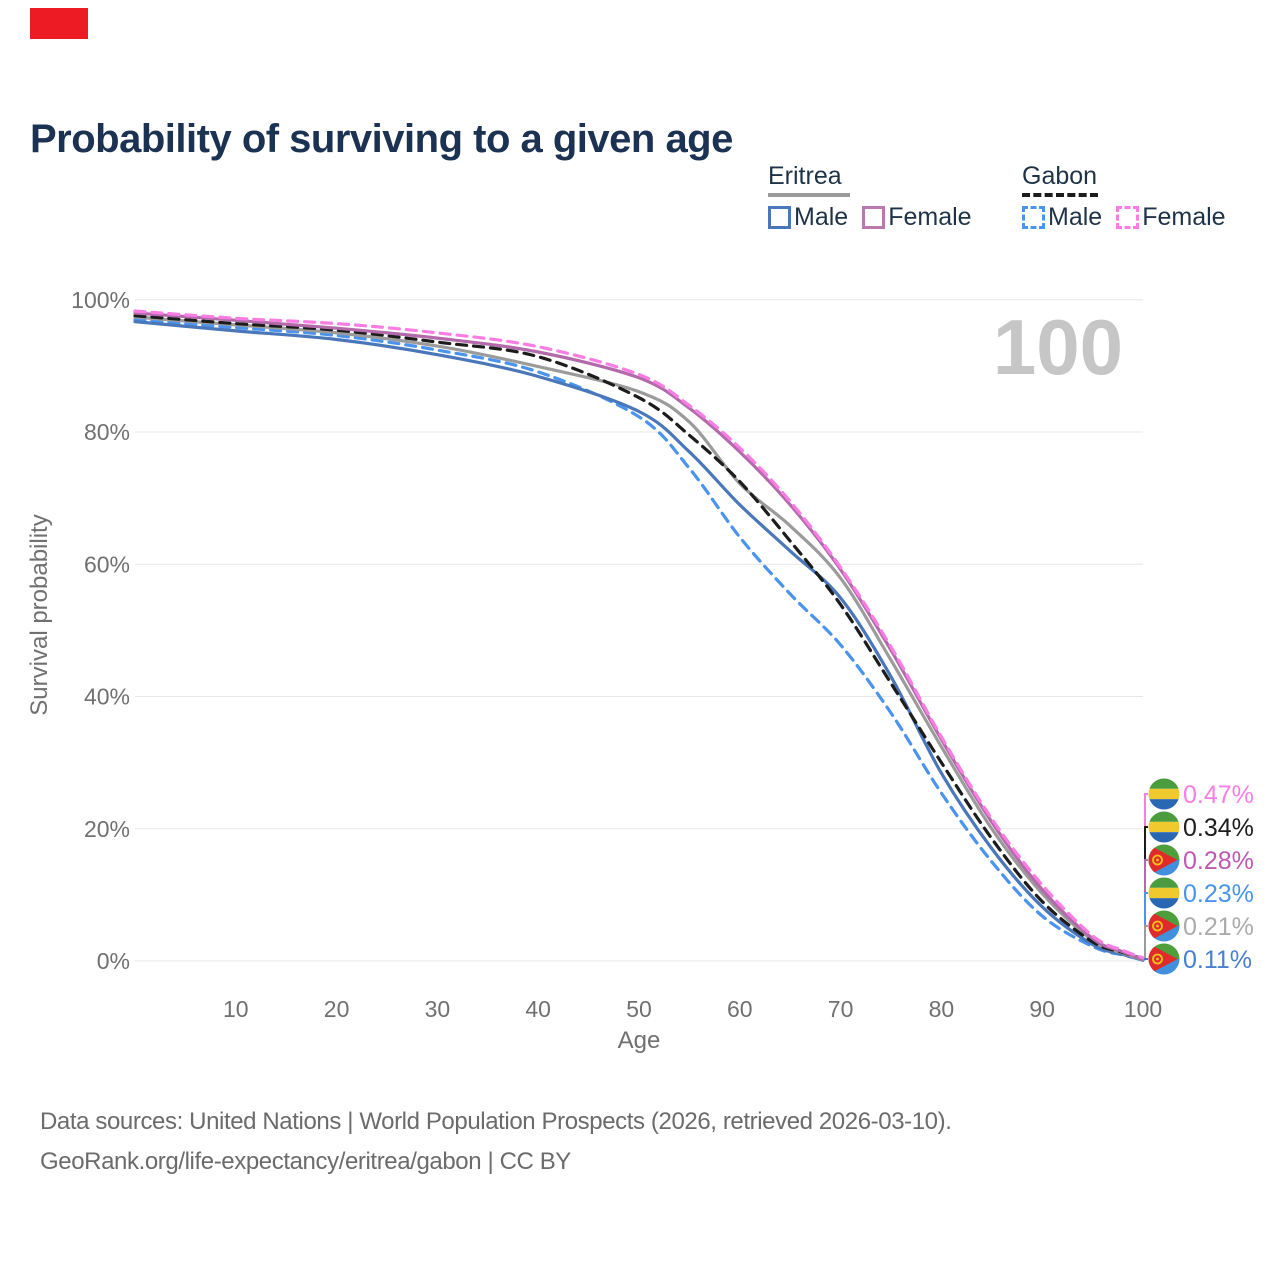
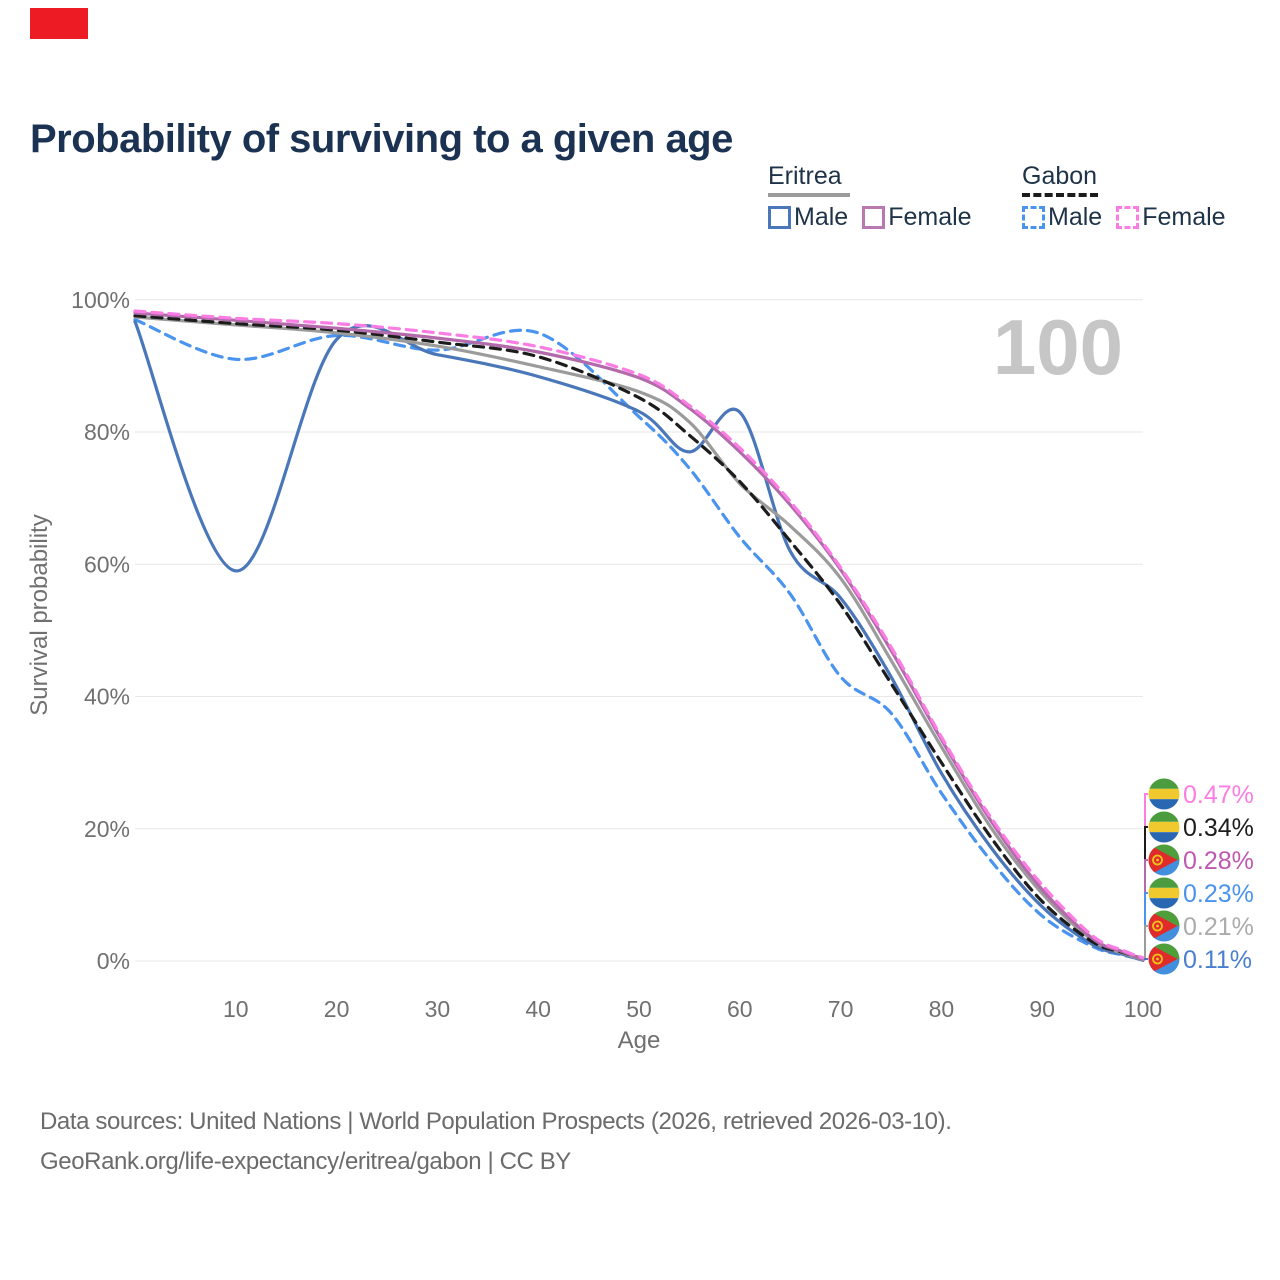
Gabon Male/10: 96% -> 91%
Eritrea Male/10: 95% -> 59%
Gabon Male/40: 89% -> 95%
Eritrea Male/60: 69% -> 83%
Gabon Male/70: 48% -> 43%
